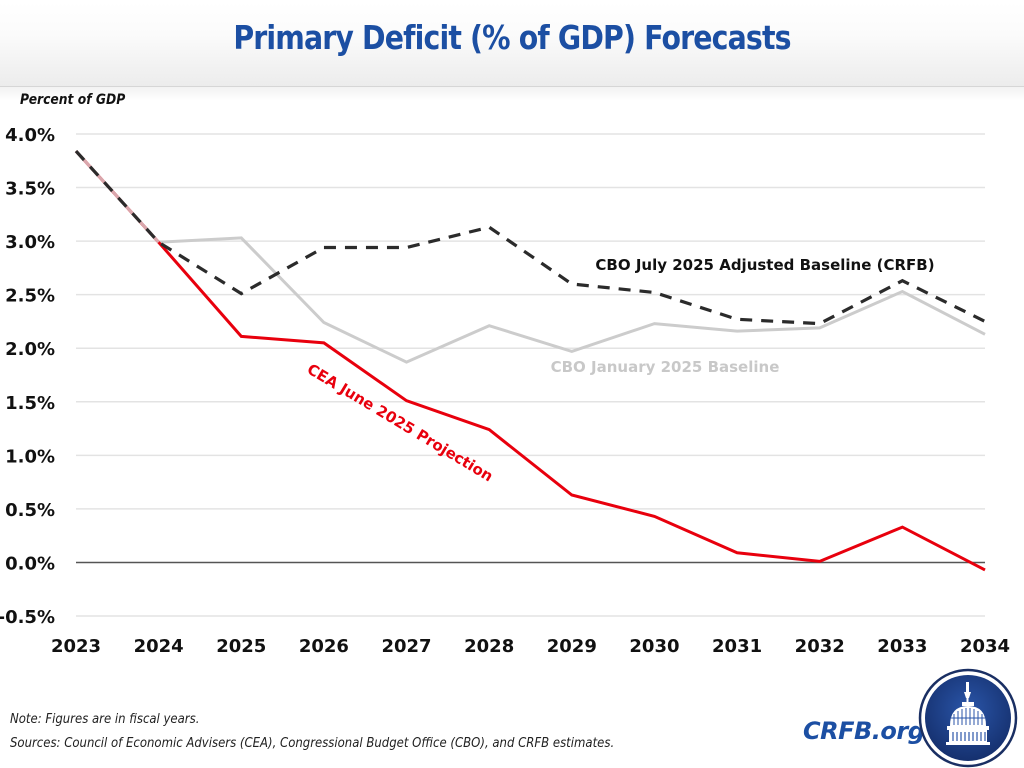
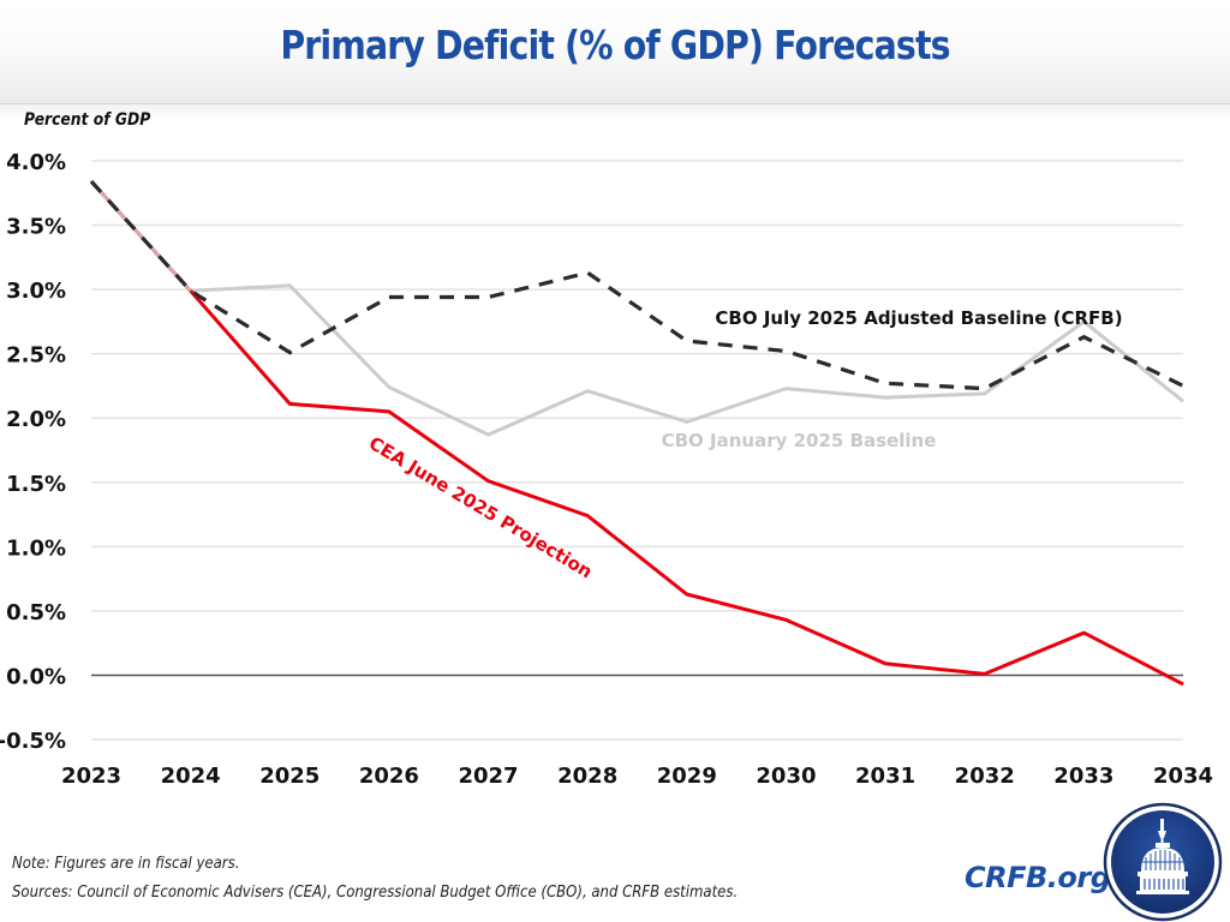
CBO January 2025 Baseline/2033: 2.53% -> 2.75%
